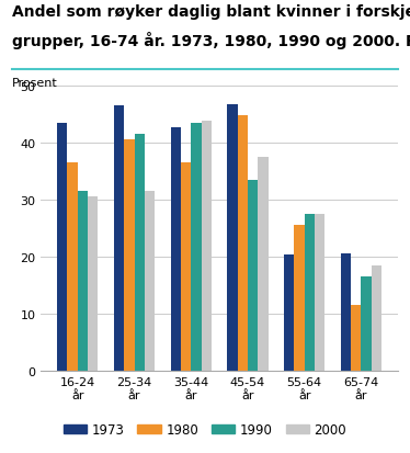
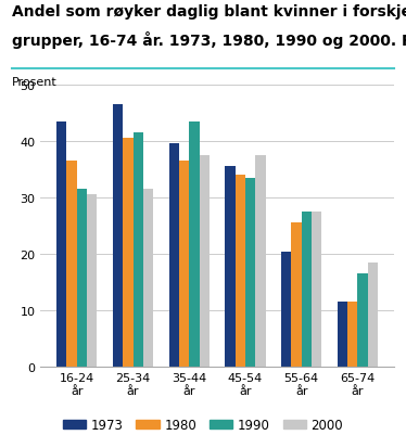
1973/35-44 år: 42.6 -> 39.5
2000/35-44 år: 43.8 -> 37.5
1973/45-54 år: 46.6 -> 35.5
1980/45-54 år: 44.8 -> 34.0
1973/65-74 år: 20.6 -> 11.5
